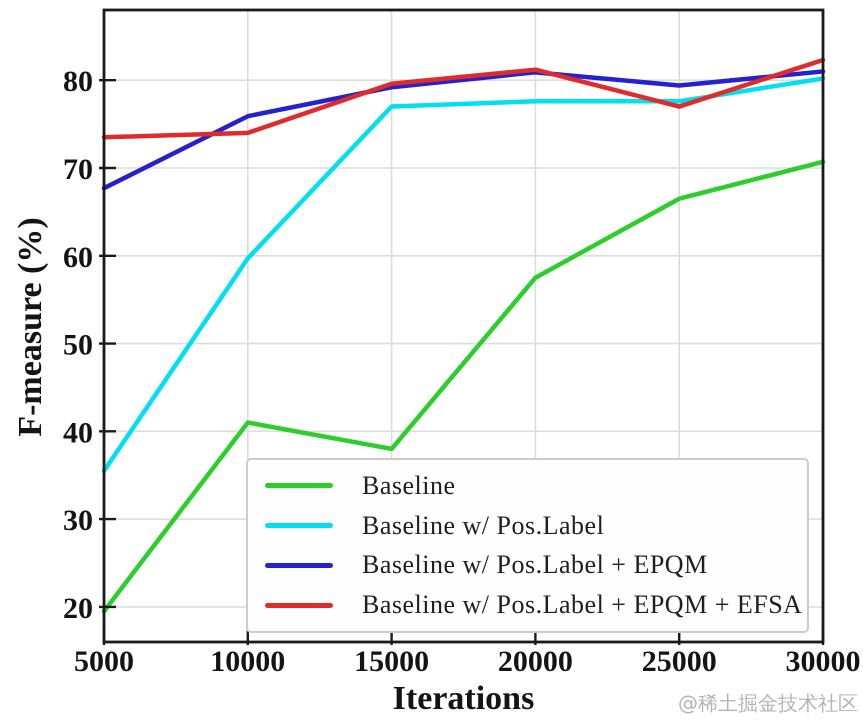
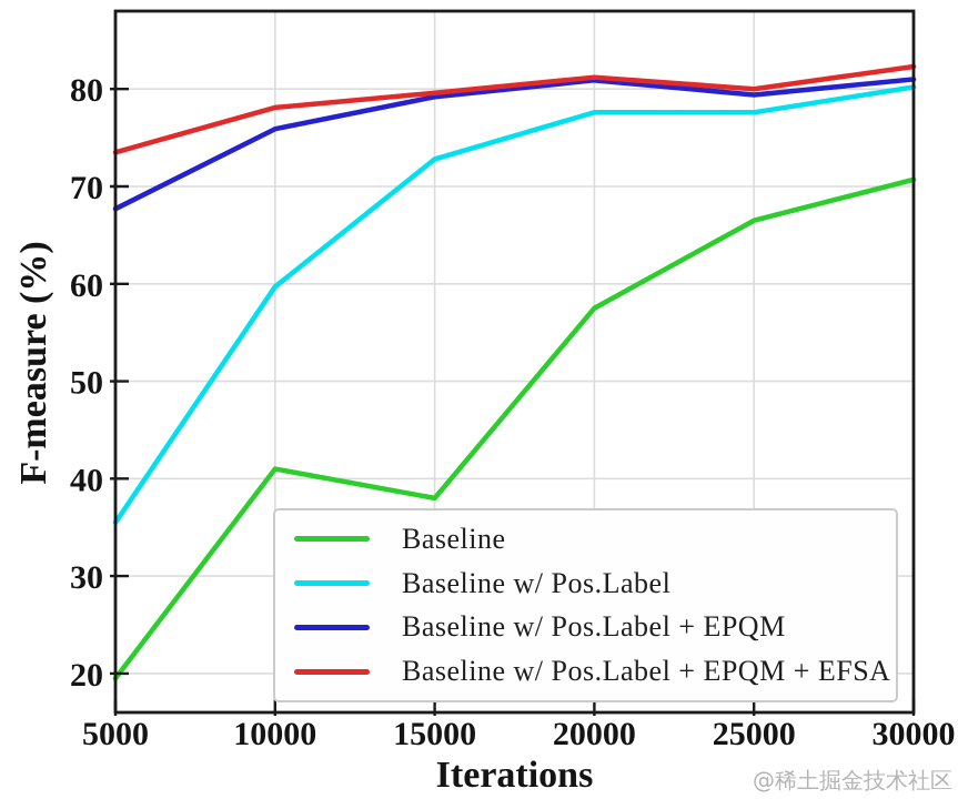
Baseline w/ Pos.Label + EPQM + EFSA/10000: 74 -> 78
Baseline w/ Pos.Label/15000: 77 -> 73
Baseline w/ Pos.Label + EPQM + EFSA/25000: 77 -> 80
